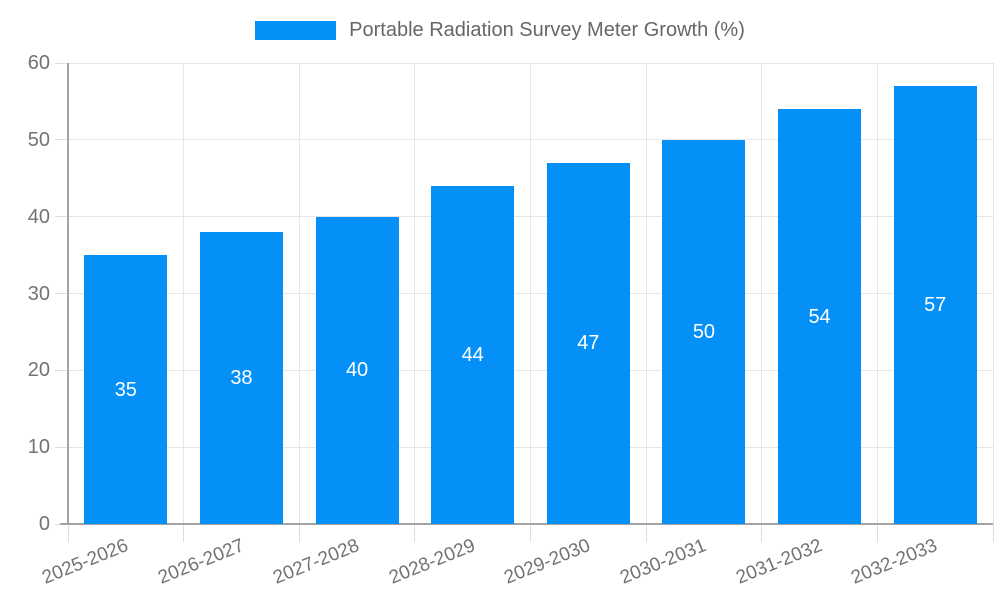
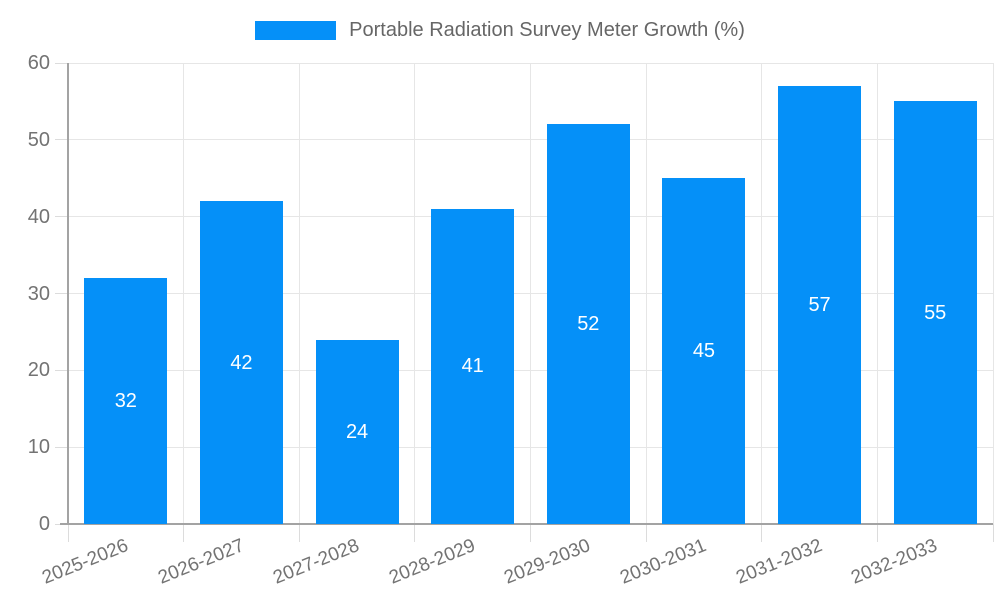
2025-2026: 35 -> 32
2026-2027: 38 -> 42
2027-2028: 40 -> 24
2028-2029: 44 -> 41
2029-2030: 47 -> 52
2030-2031: 50 -> 45
2031-2032: 54 -> 57
2032-2033: 57 -> 55
